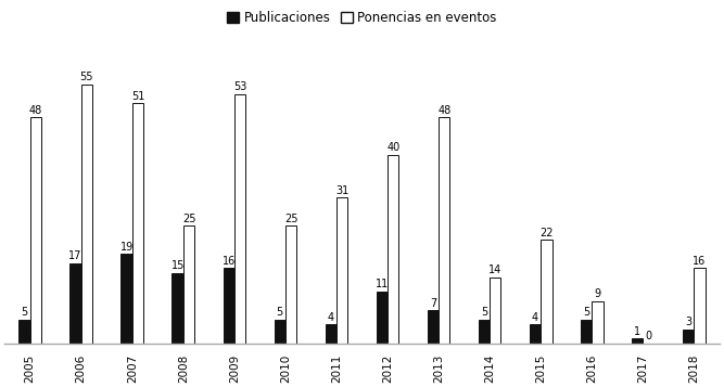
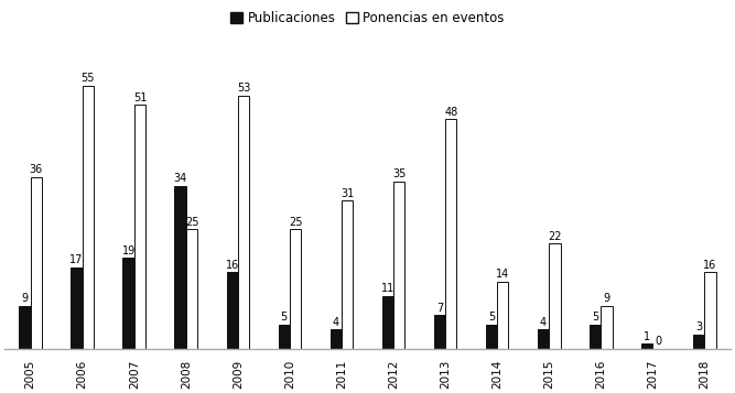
Publicaciones/2005: 5 -> 9
Ponencias en eventos/2005: 48 -> 36
Publicaciones/2008: 15 -> 34
Ponencias en eventos/2012: 40 -> 35
